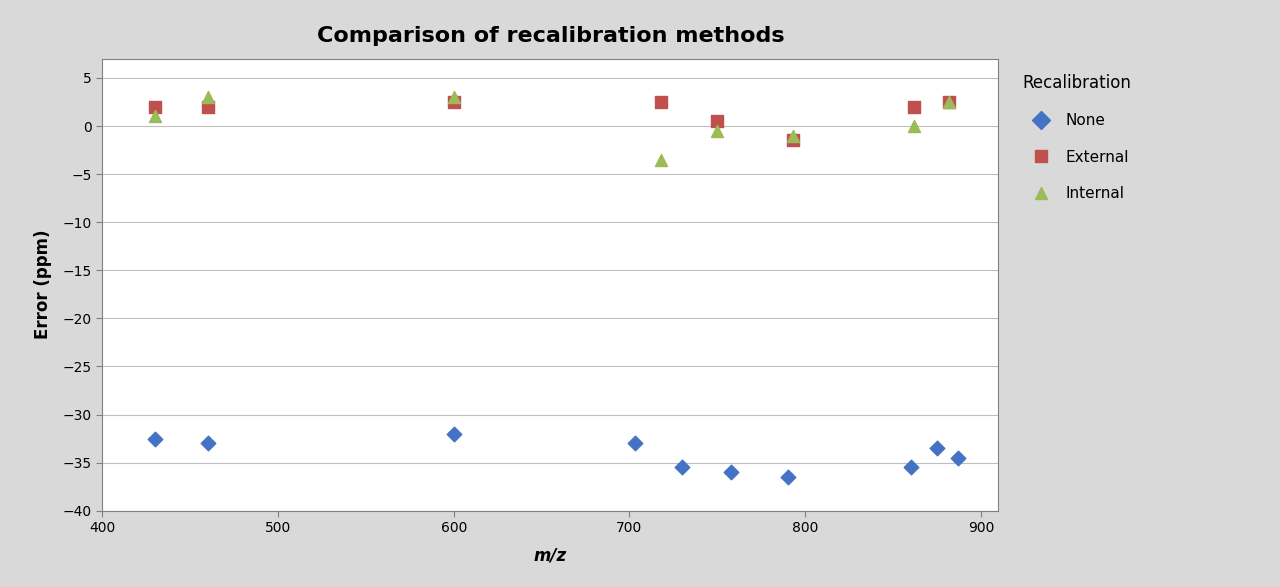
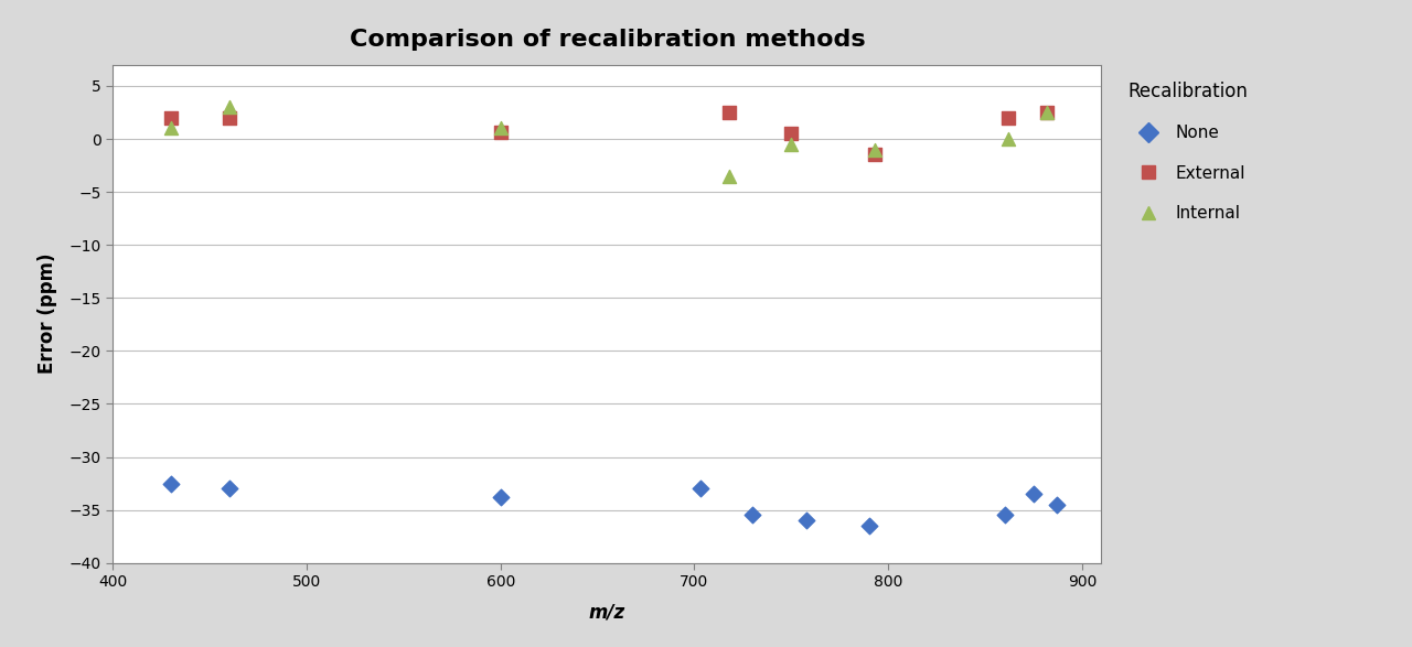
None/600: -32.0 -> -33.8
External/600: 2.5 -> 0.6
Internal/600: 3.0 -> 1.0
